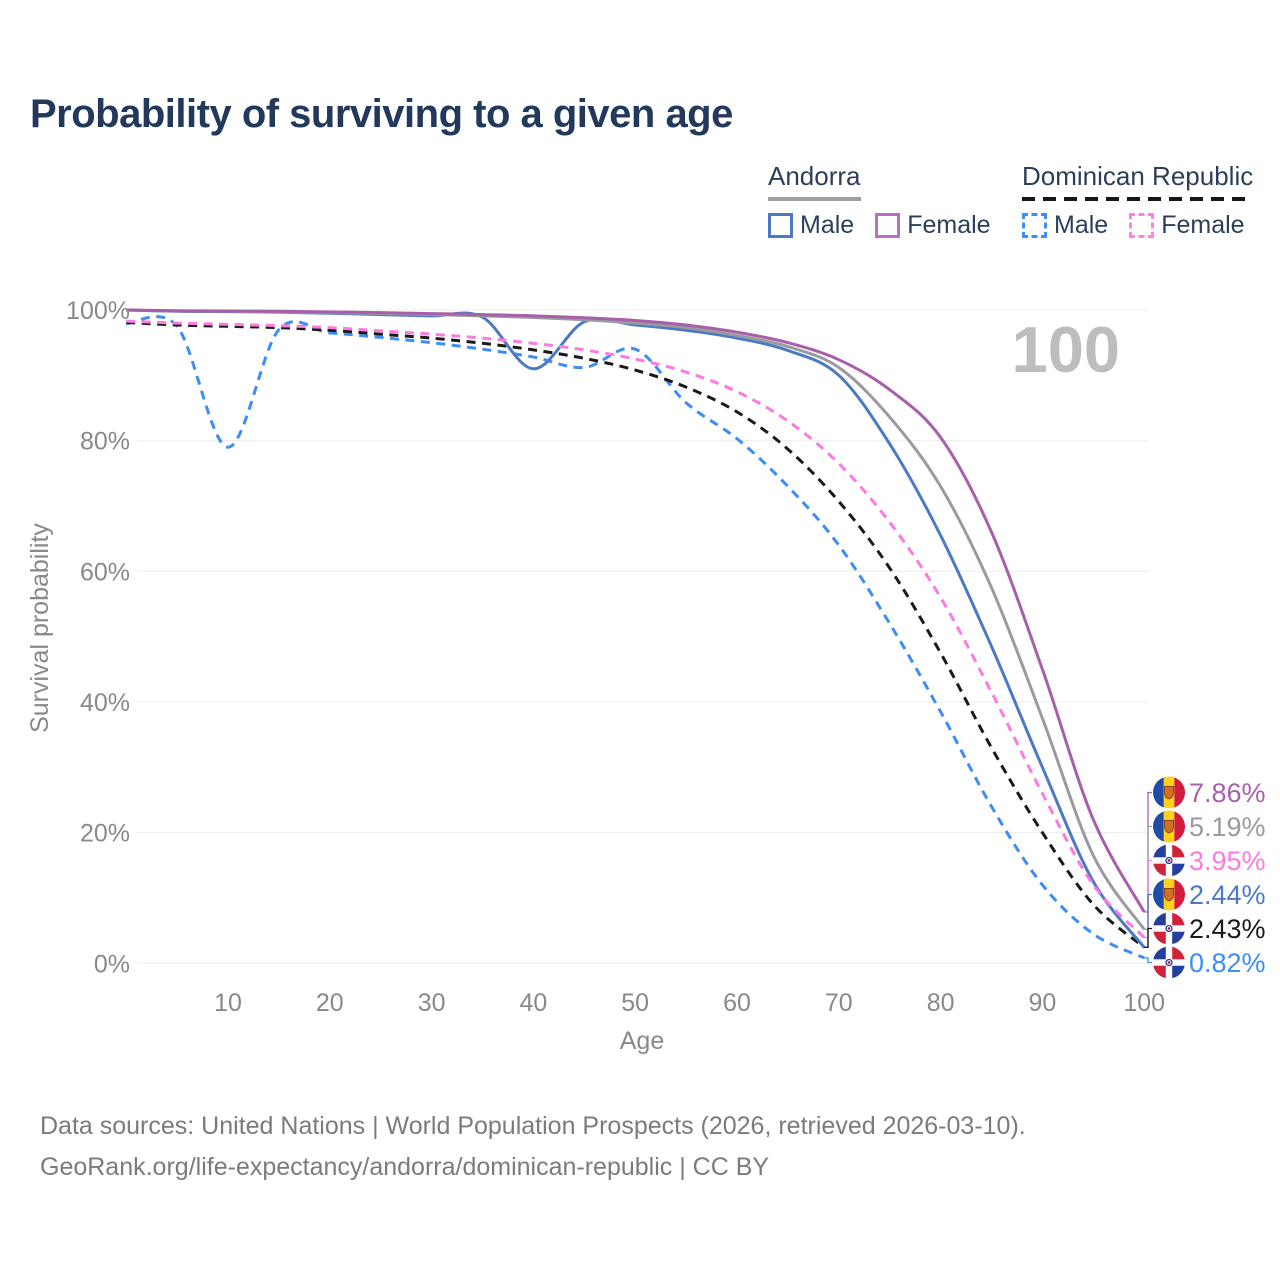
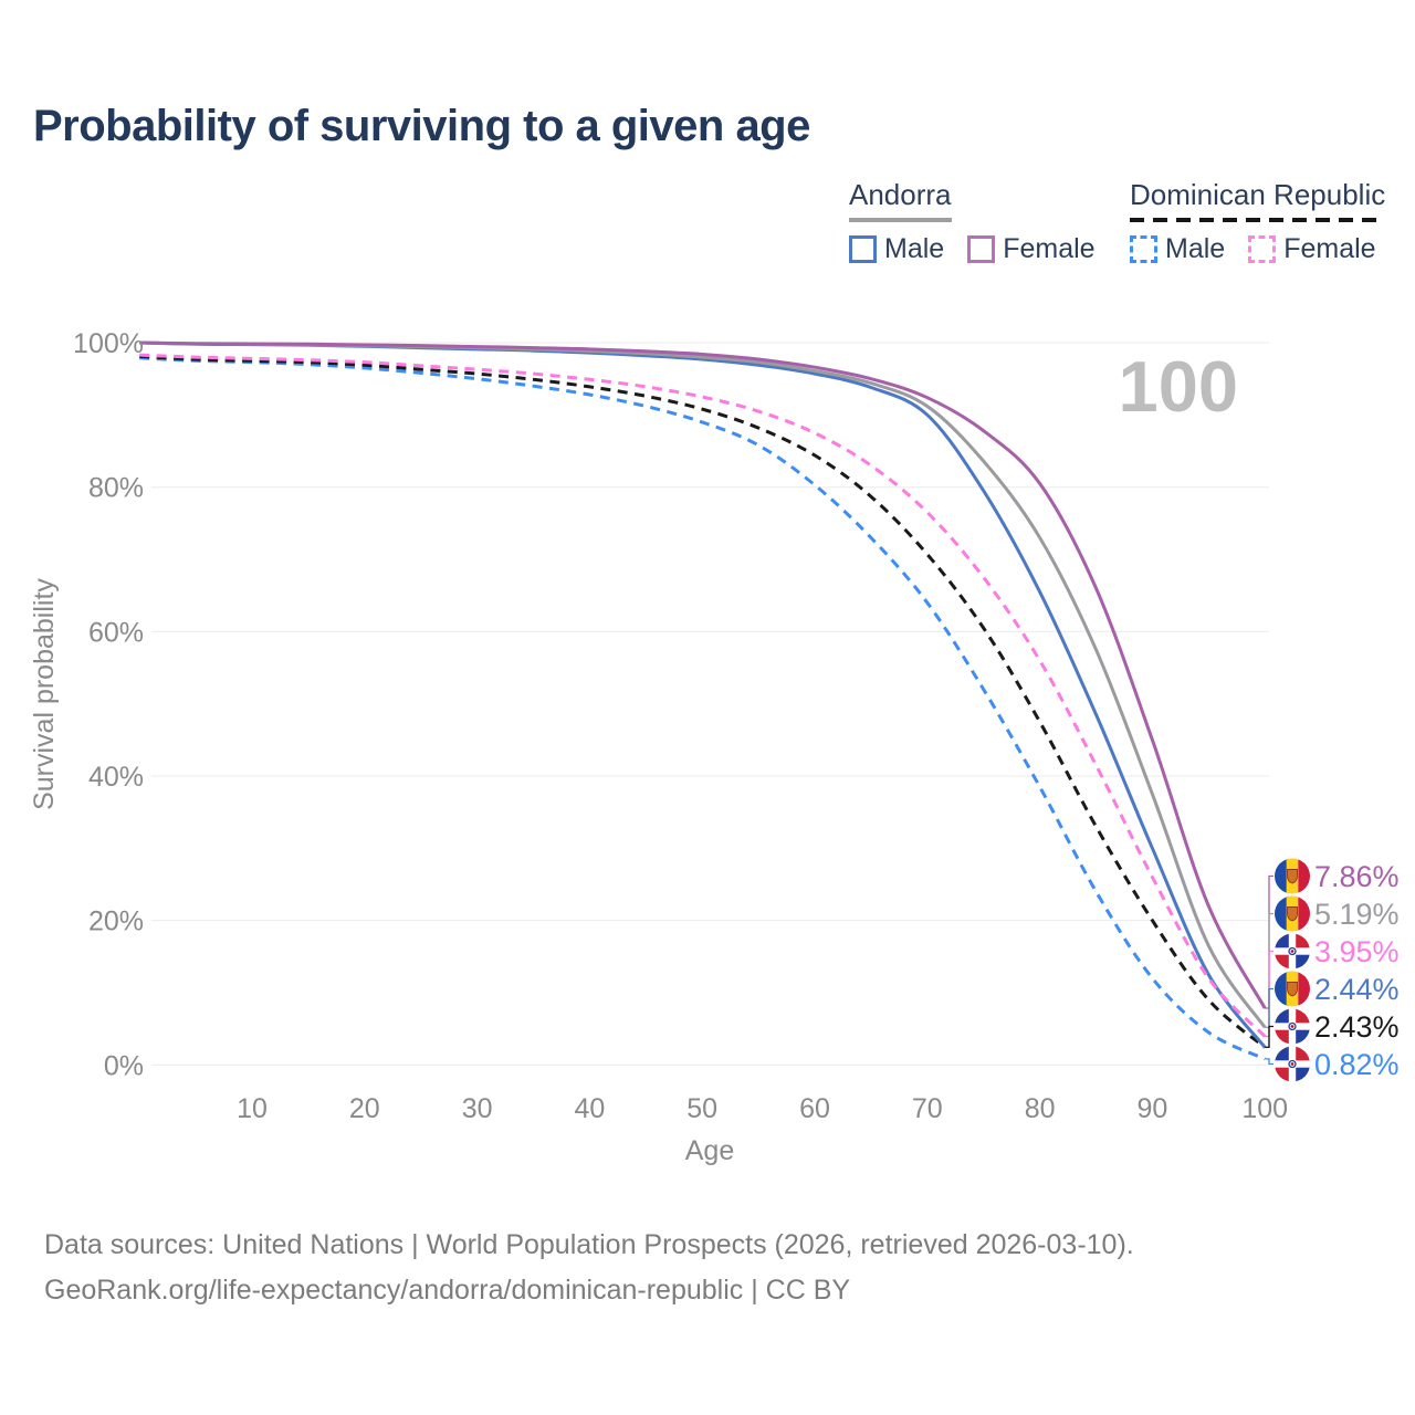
Dominican Republic Male/10: 79% -> 97%
Andorra Male/40: 91% -> 99%
Dominican Republic Male/50: 94% -> 89%
